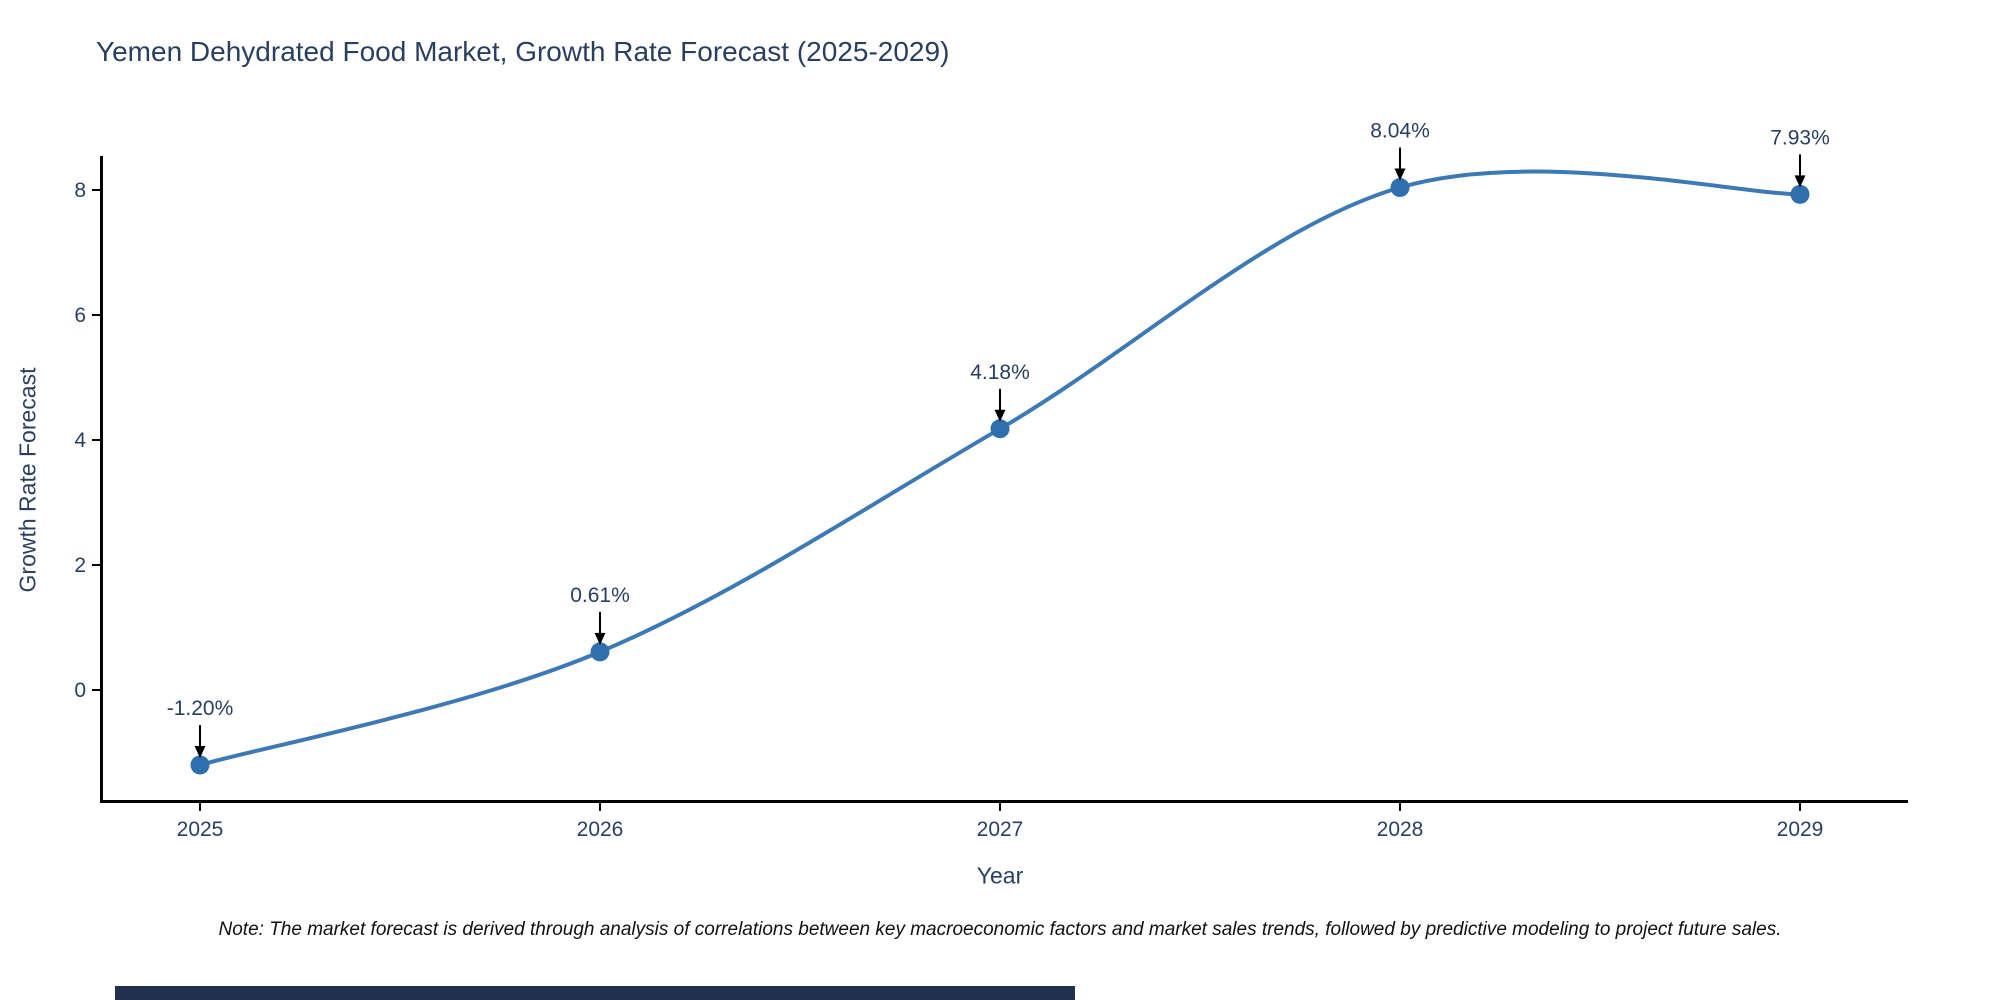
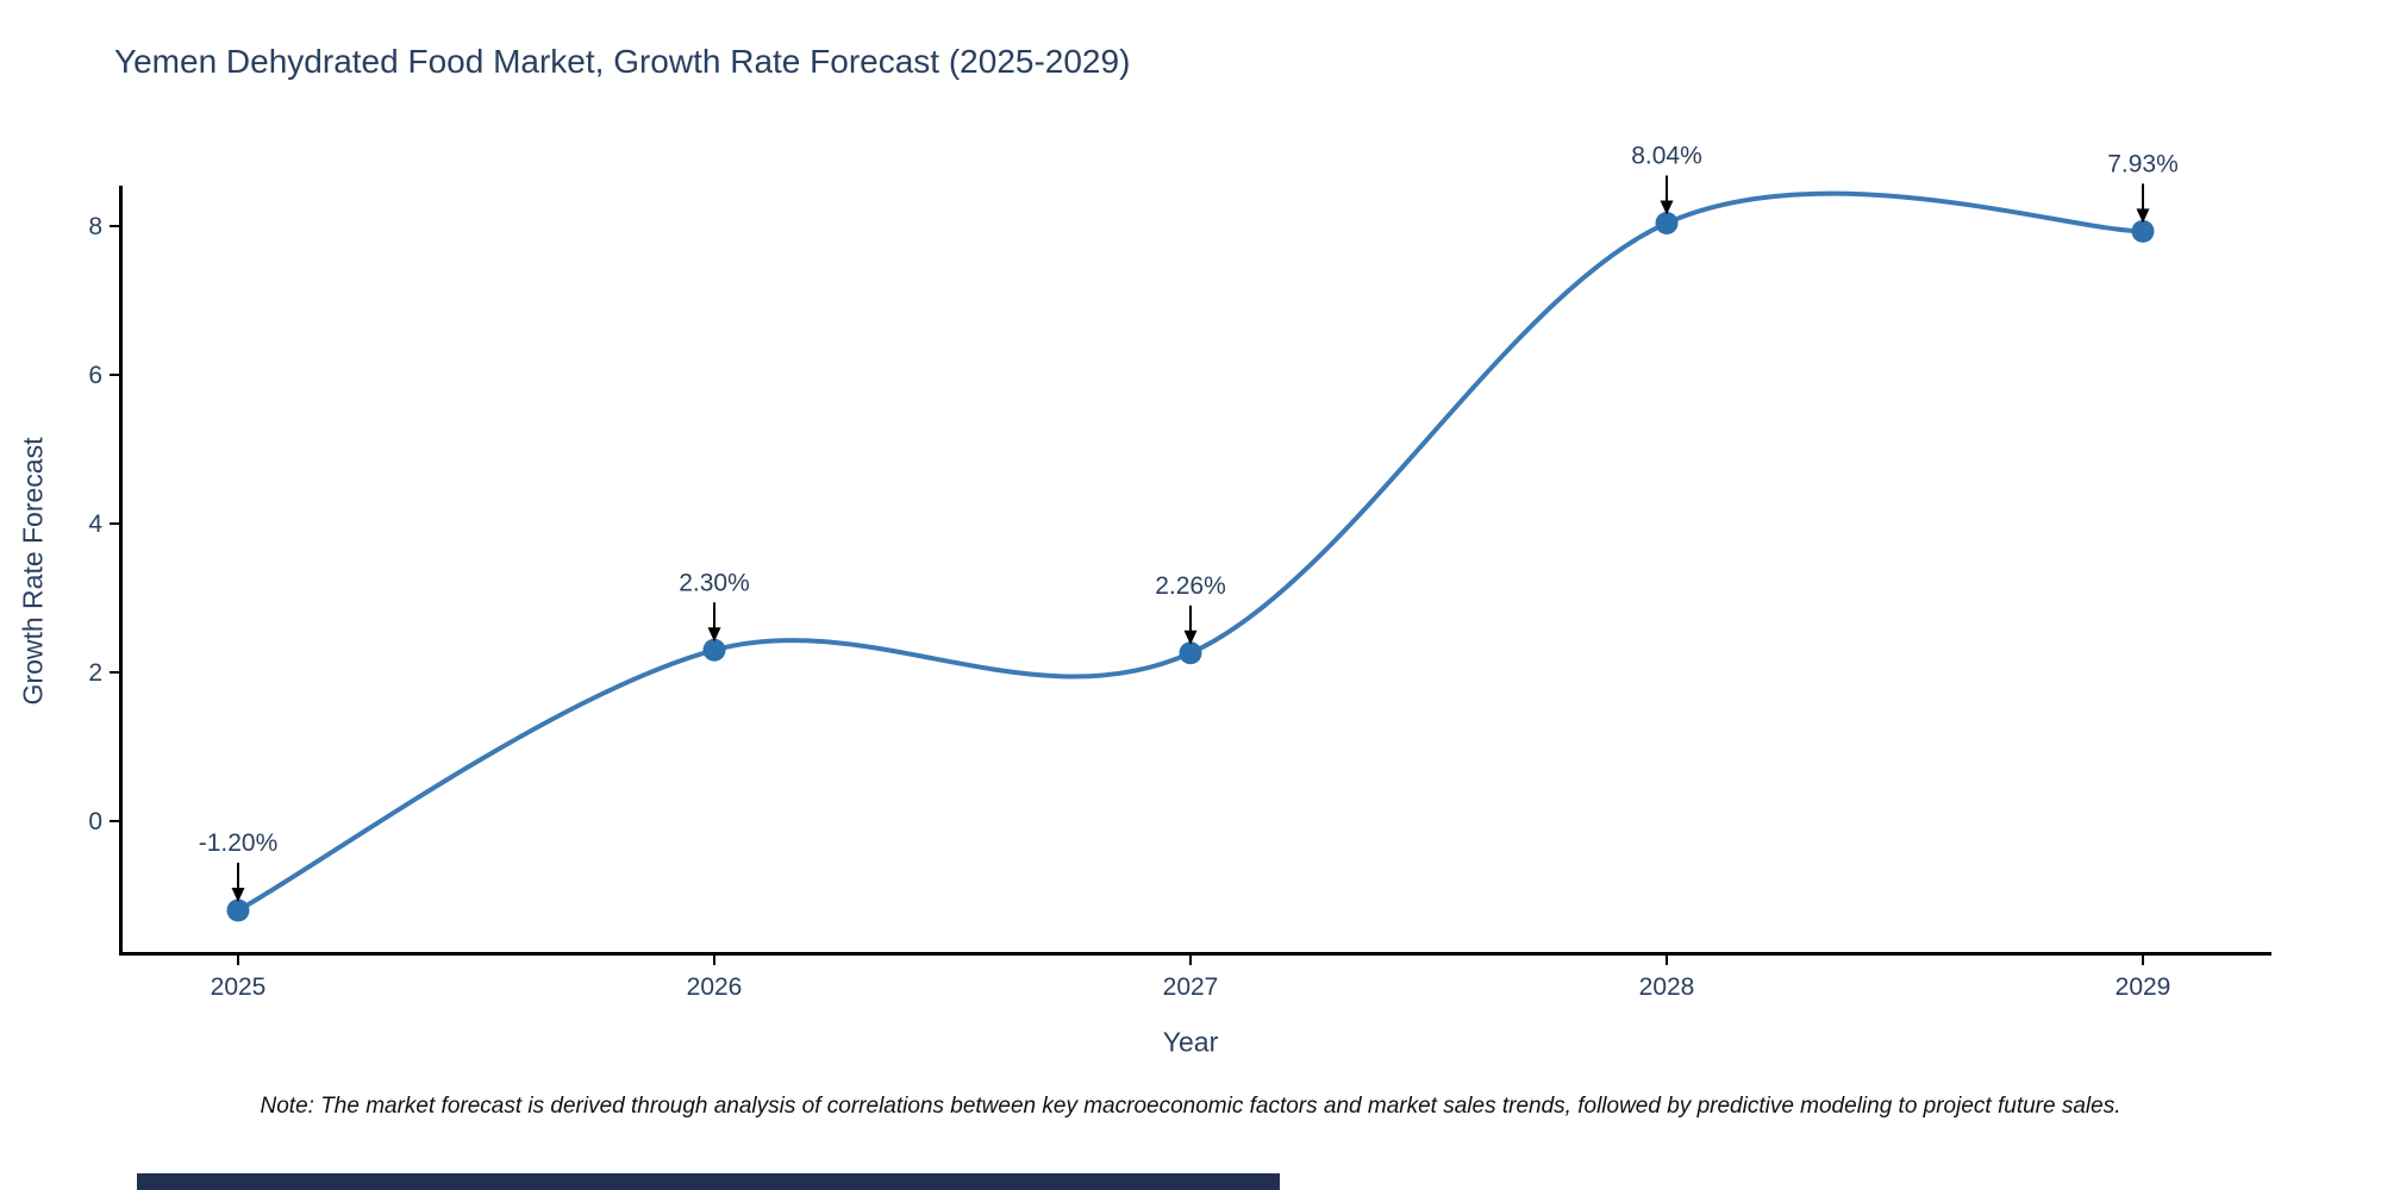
2026: 0.61% -> 2.30%
2027: 4.18% -> 2.26%
